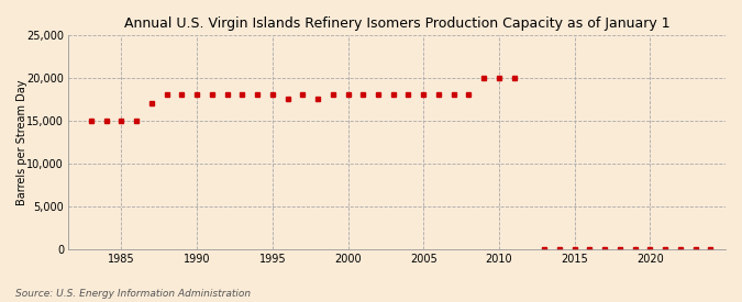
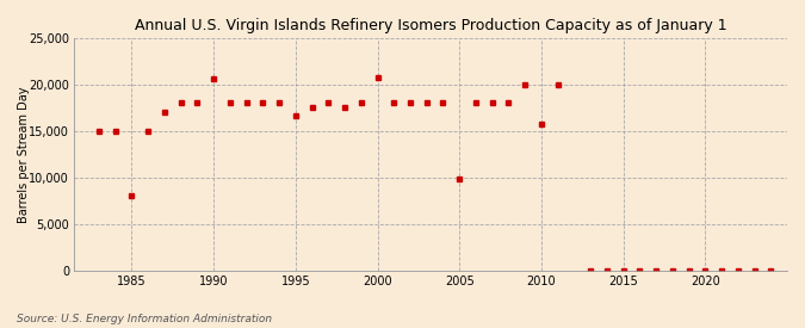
1985: 15,000 -> 8,000
1990: 18,000 -> 20,600
1995: 18,000 -> 16,600
2000: 18,000 -> 20,800
2005: 18,000 -> 9,800
2010: 20,000 -> 15,800
